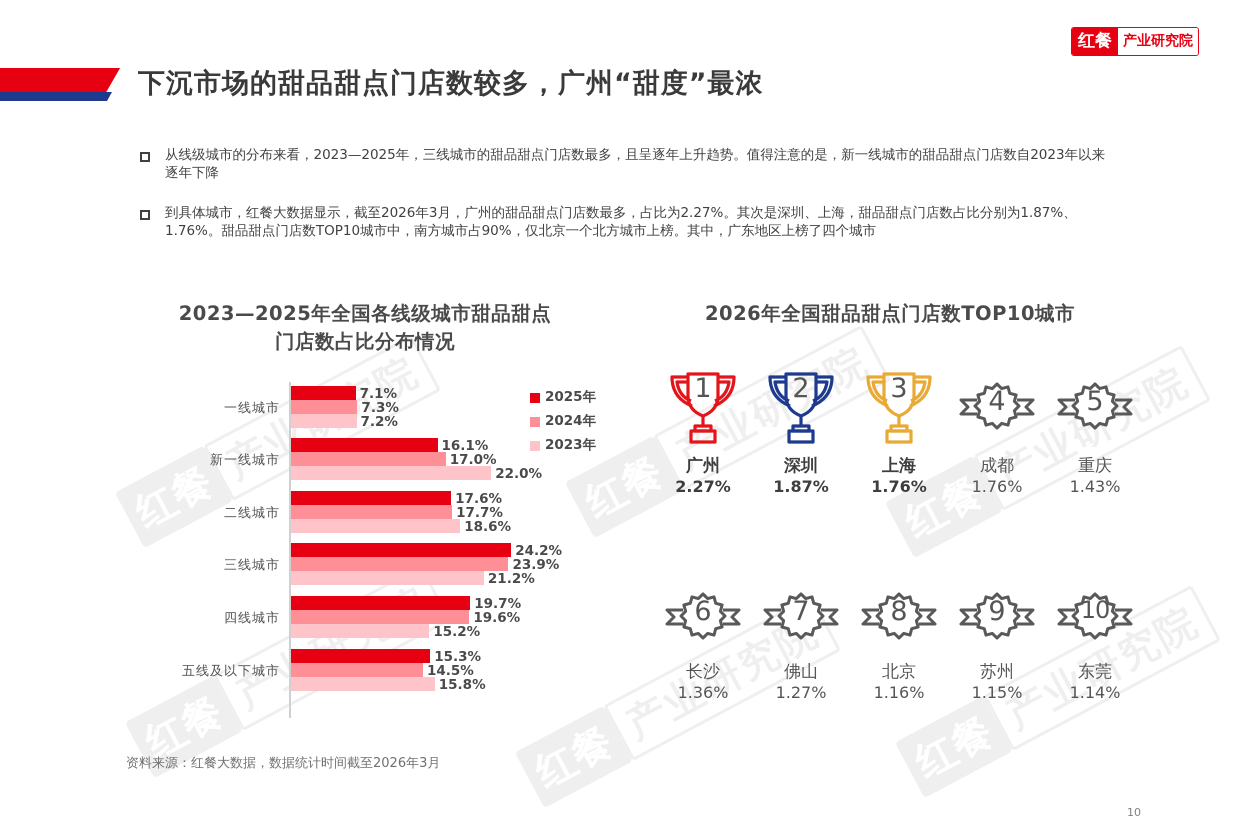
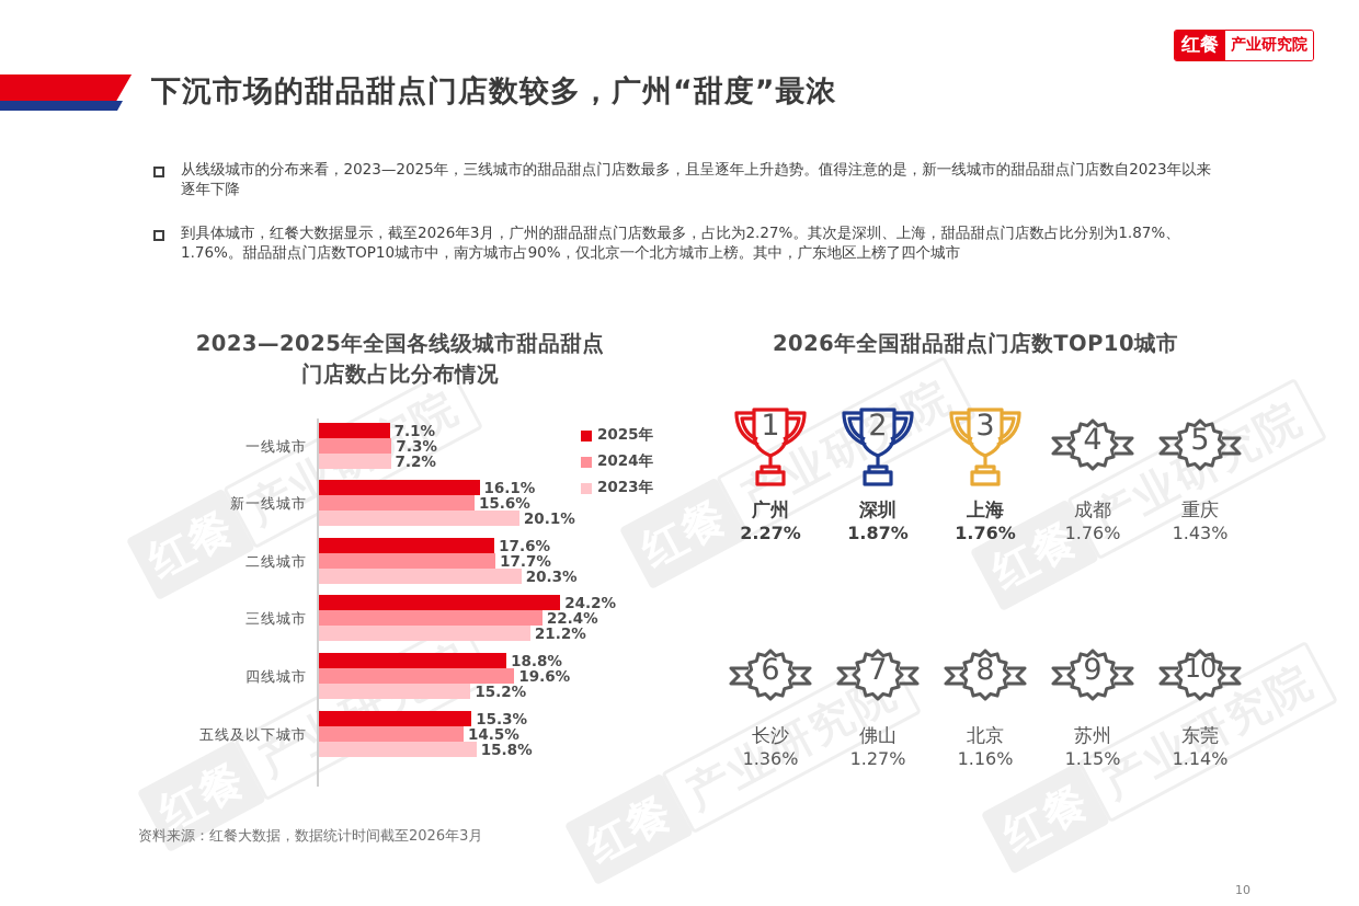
2023—2025年全国各线级城市甜品甜点门店数占比分布情况/2024年/新一线城市: 17.0% -> 15.6%
2023—2025年全国各线级城市甜品甜点门店数占比分布情况/2023年/新一线城市: 22.0% -> 20.1%
2023—2025年全国各线级城市甜品甜点门店数占比分布情况/2023年/二线城市: 18.6% -> 20.3%
2023—2025年全国各线级城市甜品甜点门店数占比分布情况/2024年/三线城市: 23.9% -> 22.4%
2023—2025年全国各线级城市甜品甜点门店数占比分布情况/2025年/四线城市: 19.7% -> 18.8%
